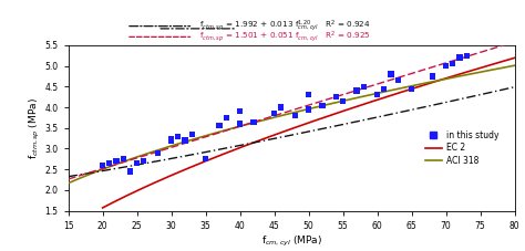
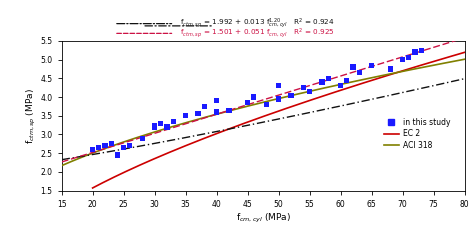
in this study/35: 2.75 -> 3.50
in this study/65: 4.45 -> 4.85
